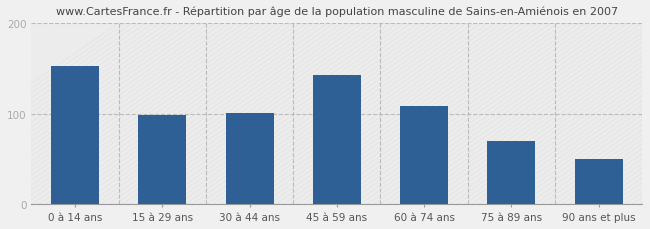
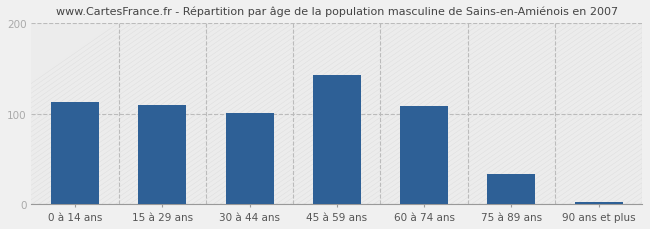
0 à 14 ans: 152 -> 113
15 à 29 ans: 98 -> 109
75 à 89 ans: 70 -> 33
90 ans et plus: 50 -> 3
